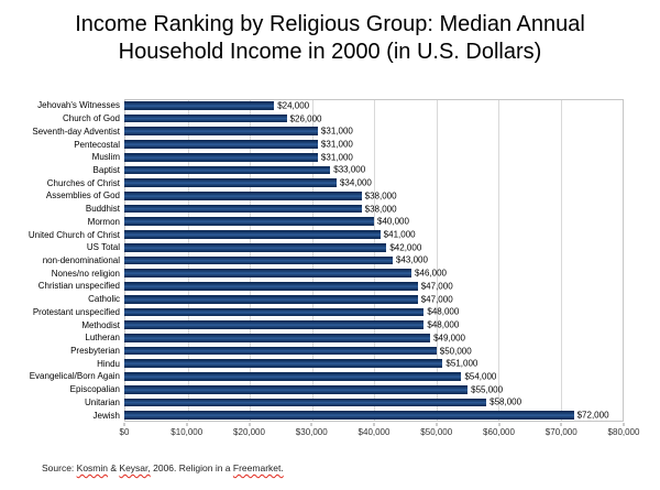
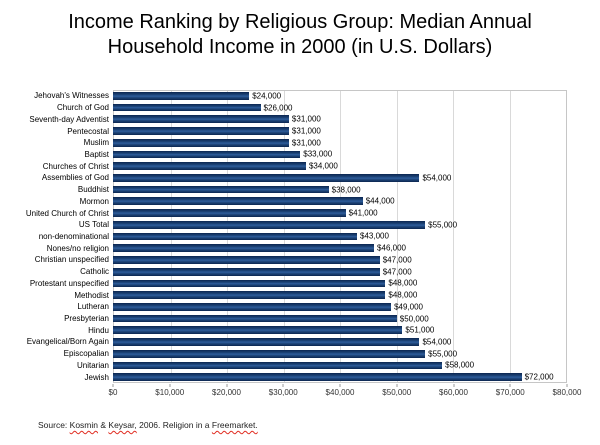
Assemblies of God: $38,000 -> $54,000
Mormon: $40,000 -> $44,000
US Total: $42,000 -> $55,000
